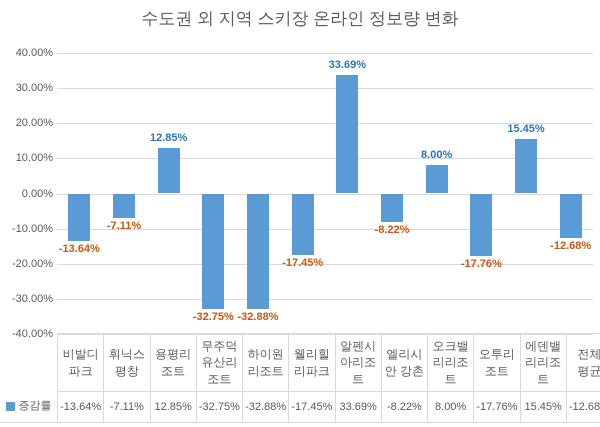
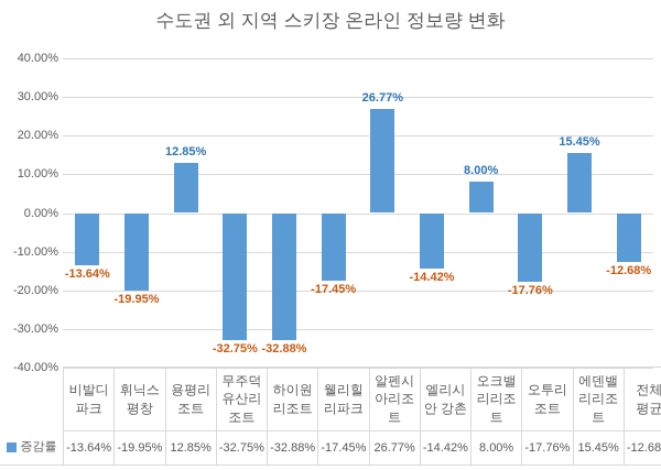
휘닉스 평창: -7.11% -> -19.95%
알펜시아리조트: 33.69% -> 26.77%
엘리시안 강촌: -8.22% -> -14.42%
